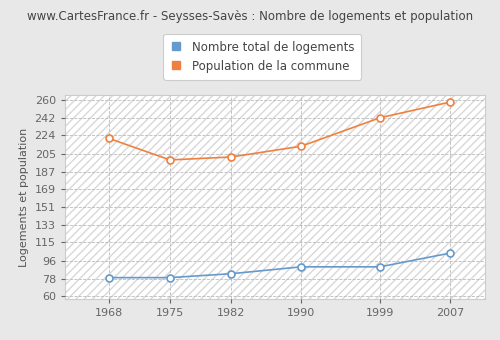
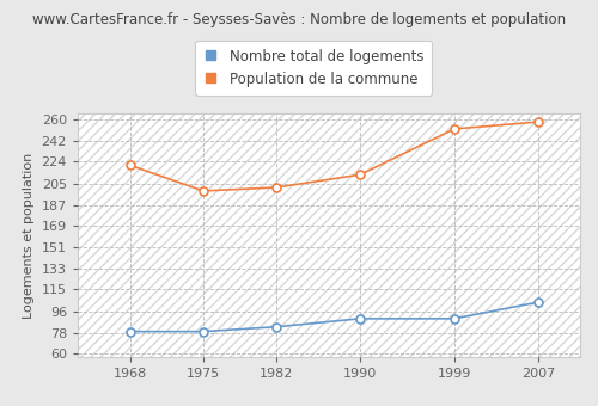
Population de la commune/1999: 242 -> 252
